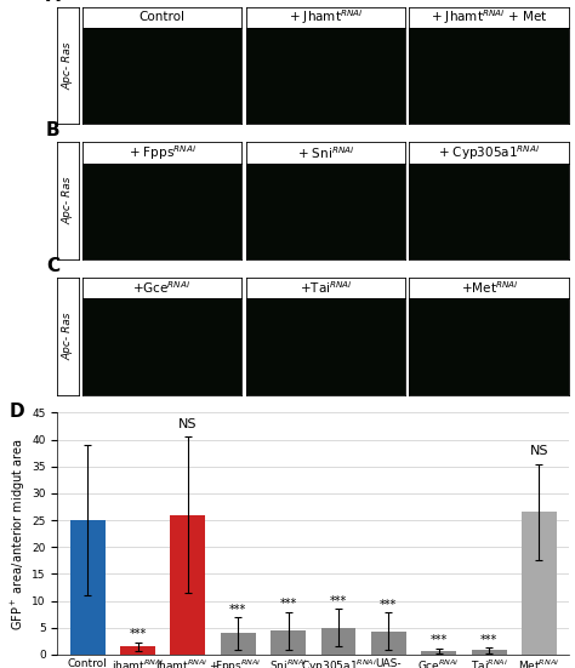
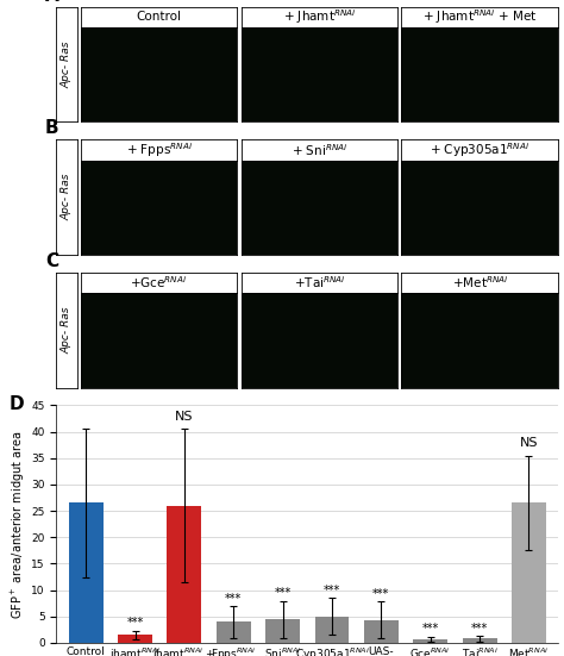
Control: 25.0 -> 26.5
